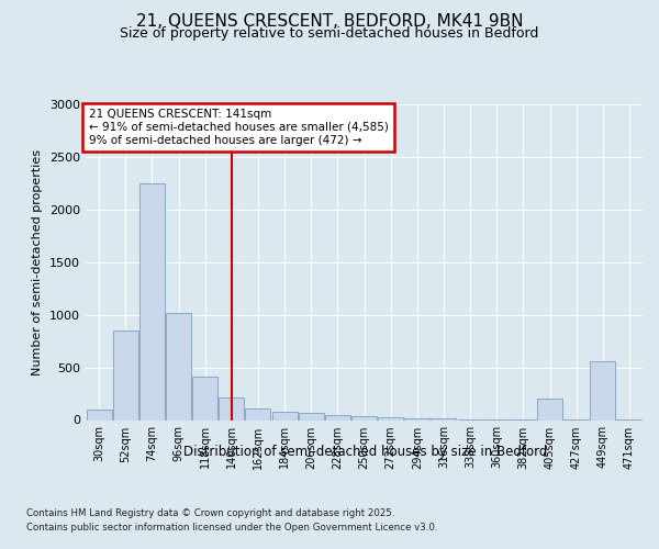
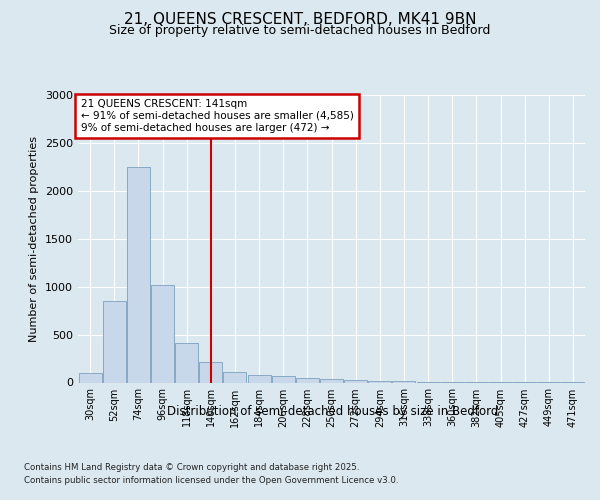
405sqm: 200 -> 0
449sqm: 560 -> 0
